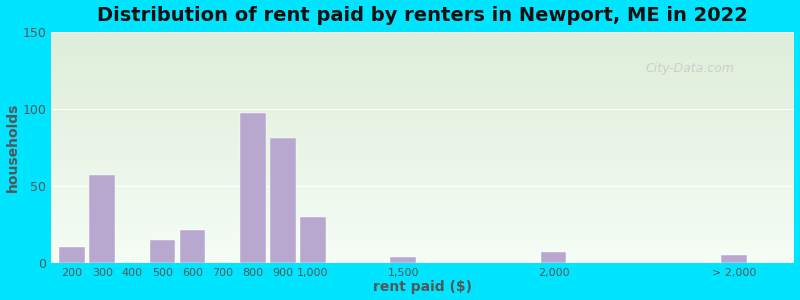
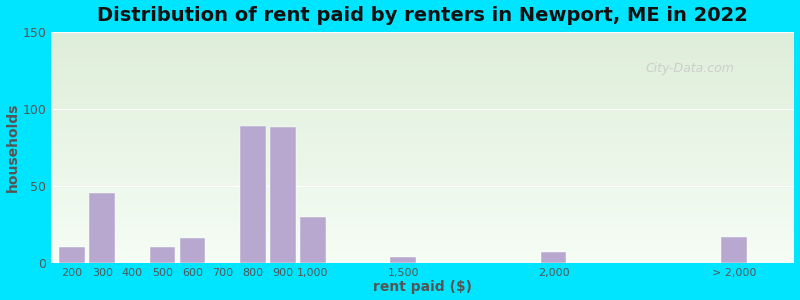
300: 57 -> 45
500: 15 -> 10
600: 21 -> 16
800: 97 -> 89
900: 81 -> 88
> 2,000: 5 -> 17
